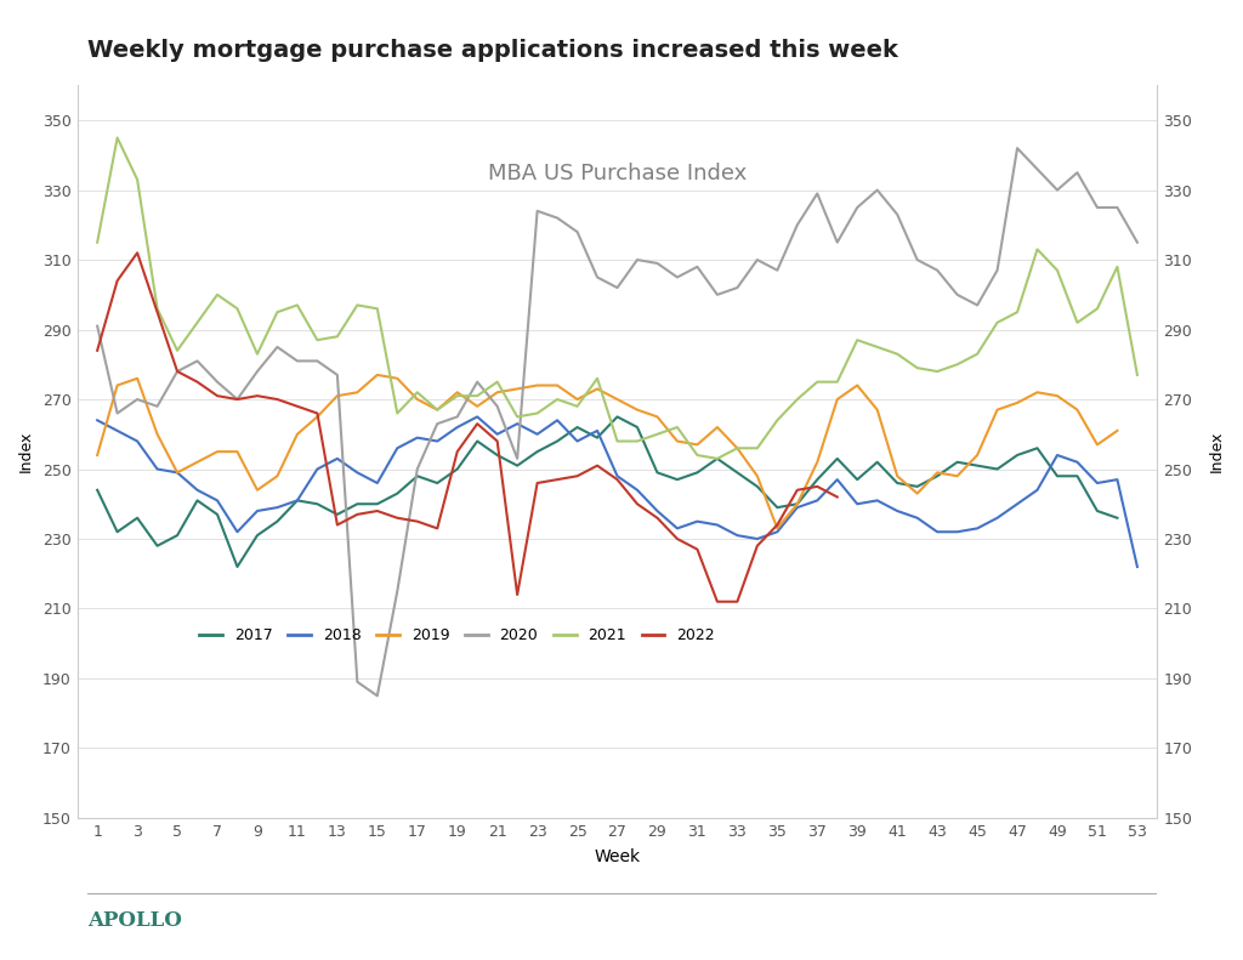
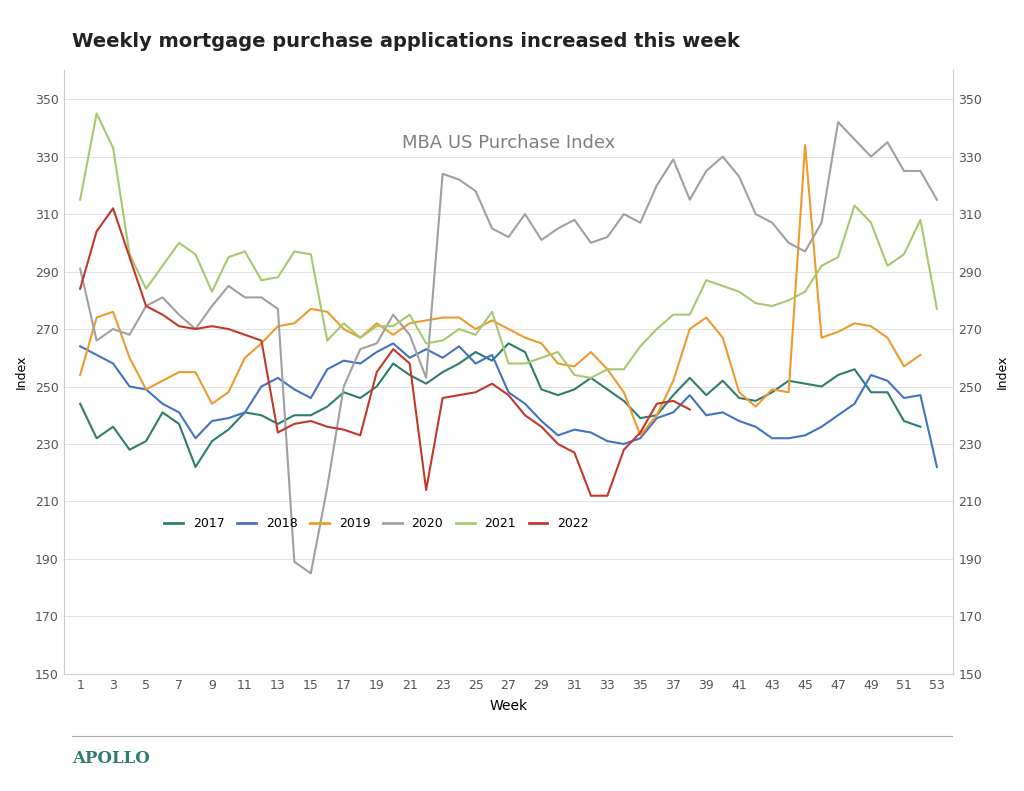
2020/29: 309 -> 301
2019/45: 254 -> 334
